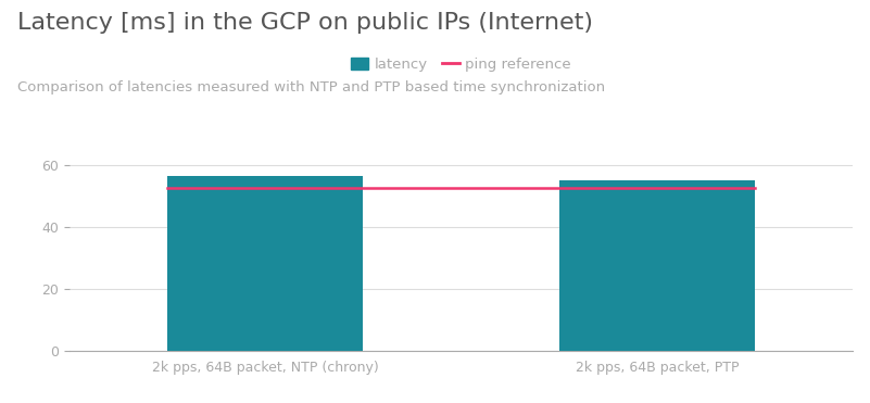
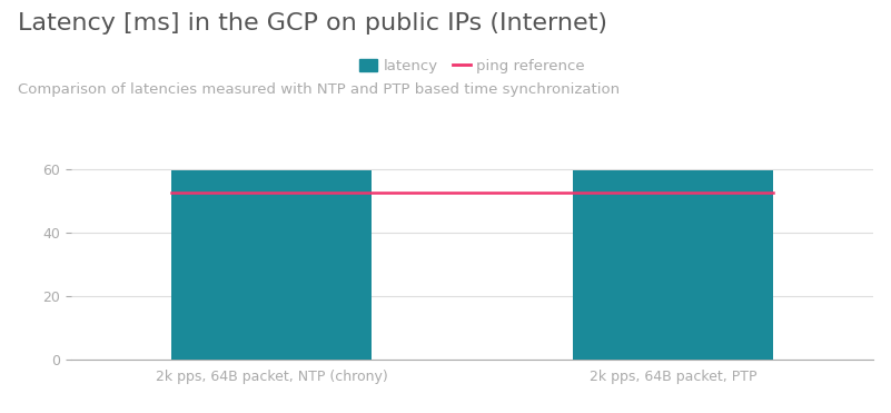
2k pps, 64B packet, NTP (chrony): 56.5 -> 59.5
2k pps, 64B packet, PTP: 55.0 -> 59.5
